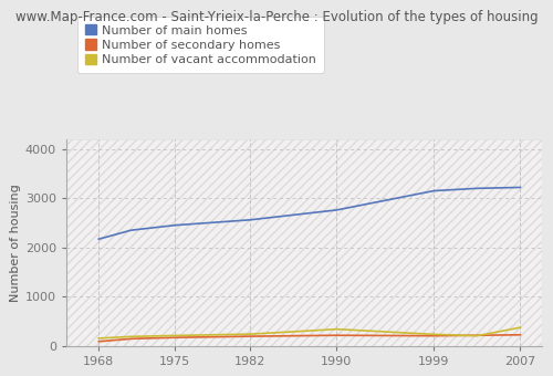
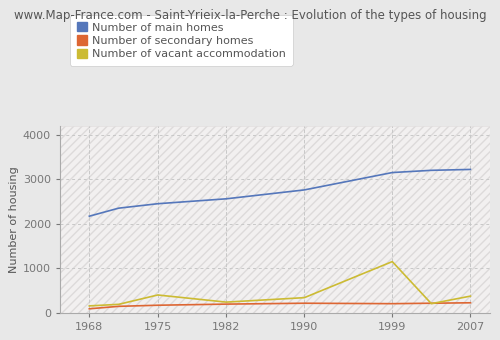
Number of vacant accommodation/1975: 210 -> 400
Number of vacant accommodation/1999: 240 -> 1150
